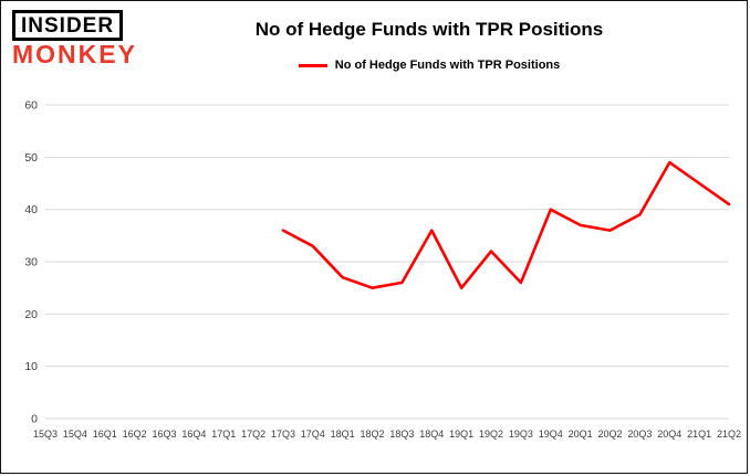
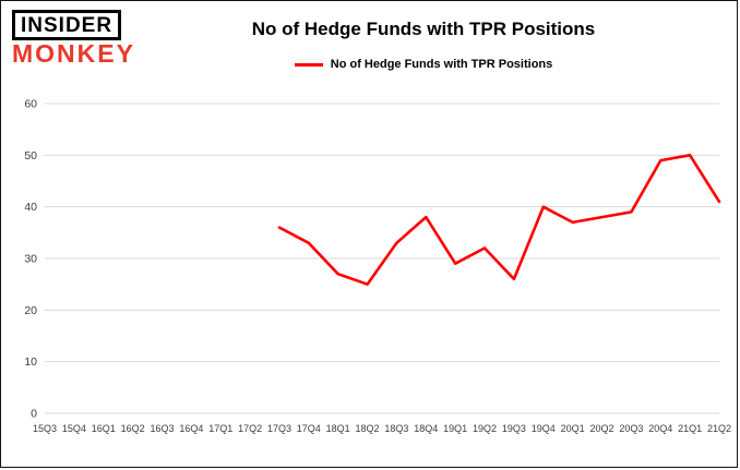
18Q3: 26 -> 33
18Q4: 36 -> 38
19Q1: 25 -> 29
20Q2: 36 -> 38
21Q1: 45 -> 50
